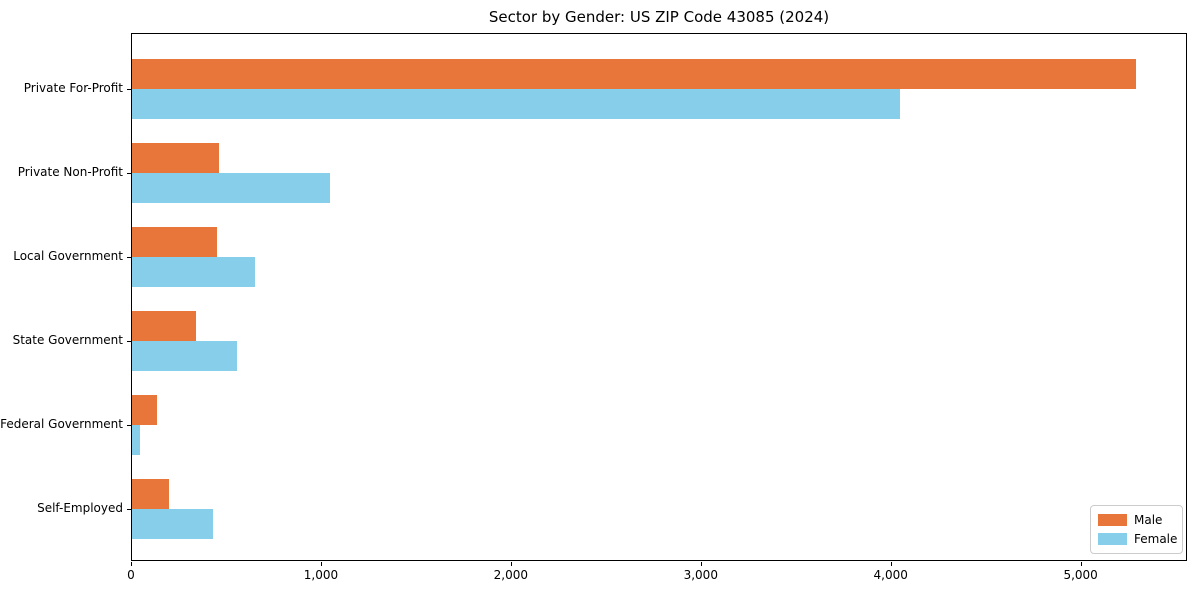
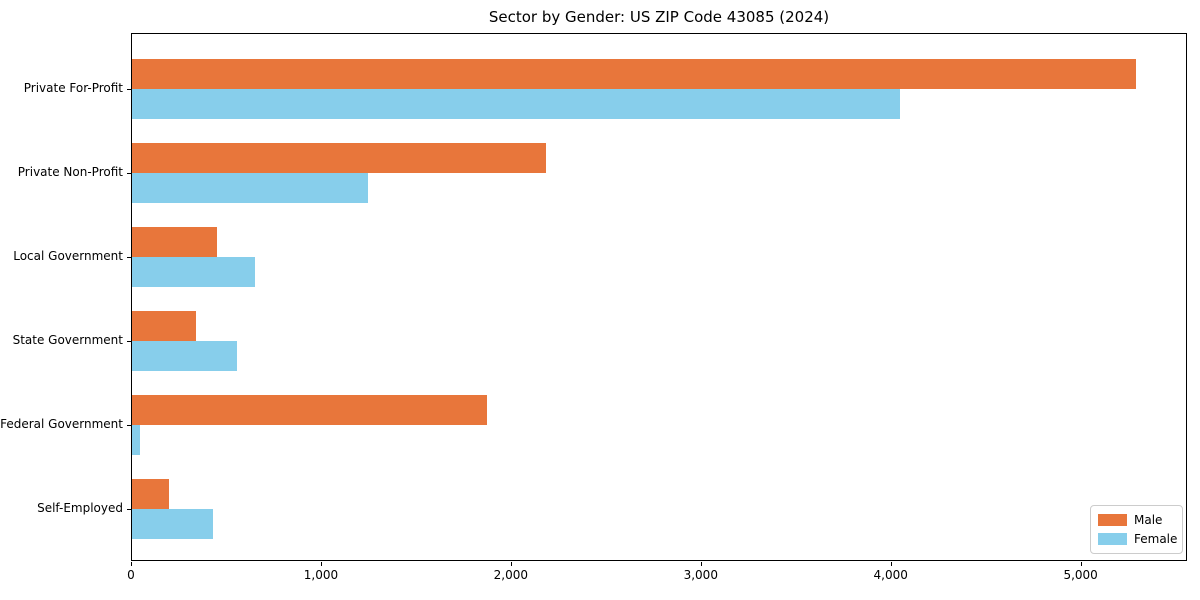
Male/Private Non-Profit: 460 -> 2180
Female/Private Non-Profit: 1040 -> 1240
Male/Federal Government: 130 -> 1870
